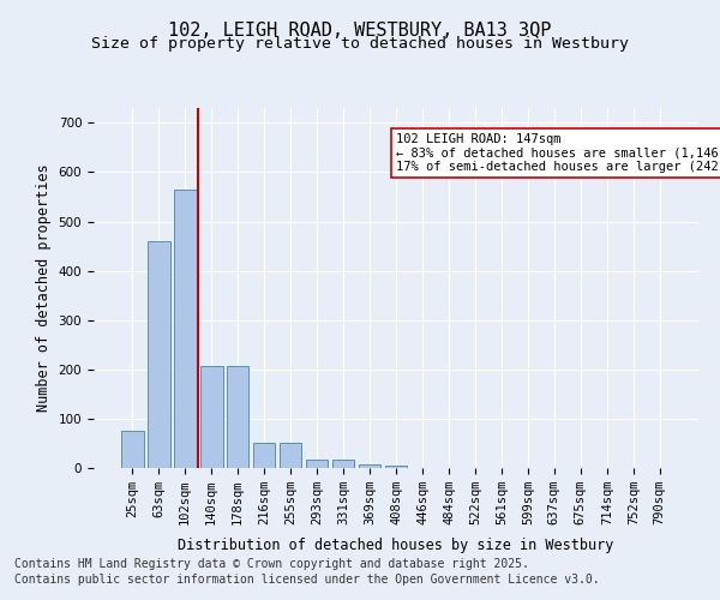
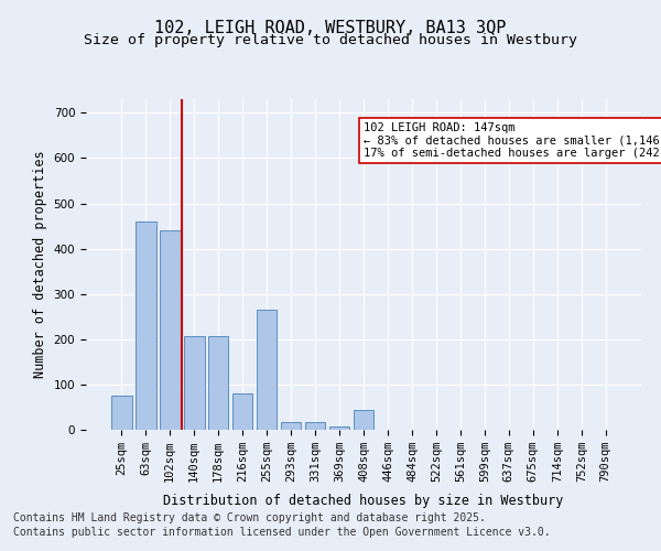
102sqm: 565 -> 440
216sqm: 50 -> 80
255sqm: 50 -> 265
408sqm: 5 -> 45
